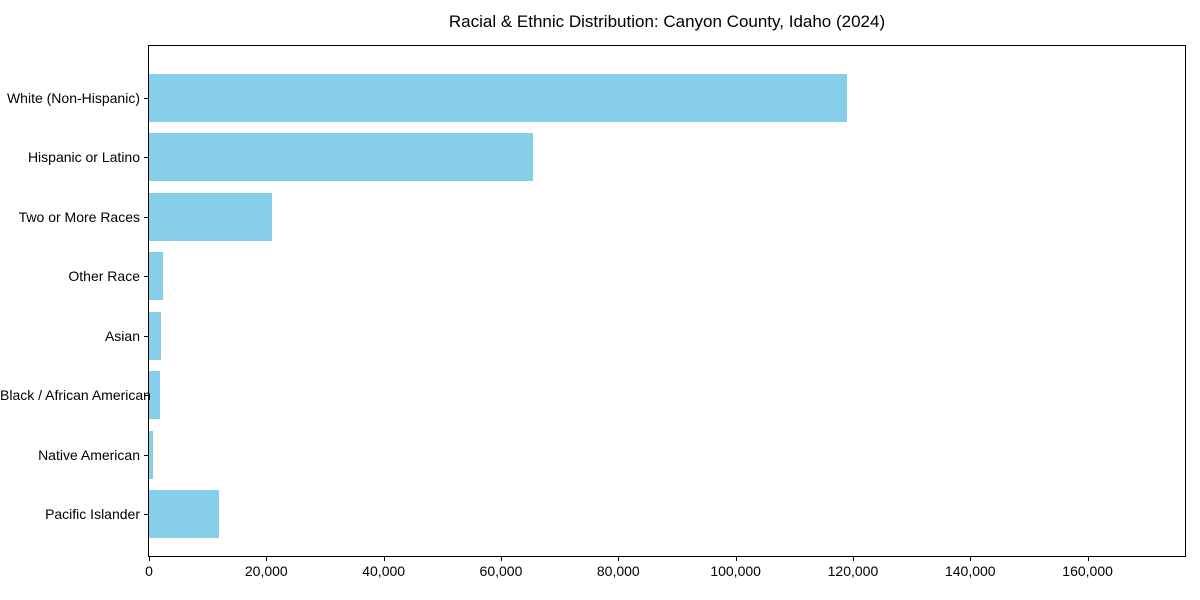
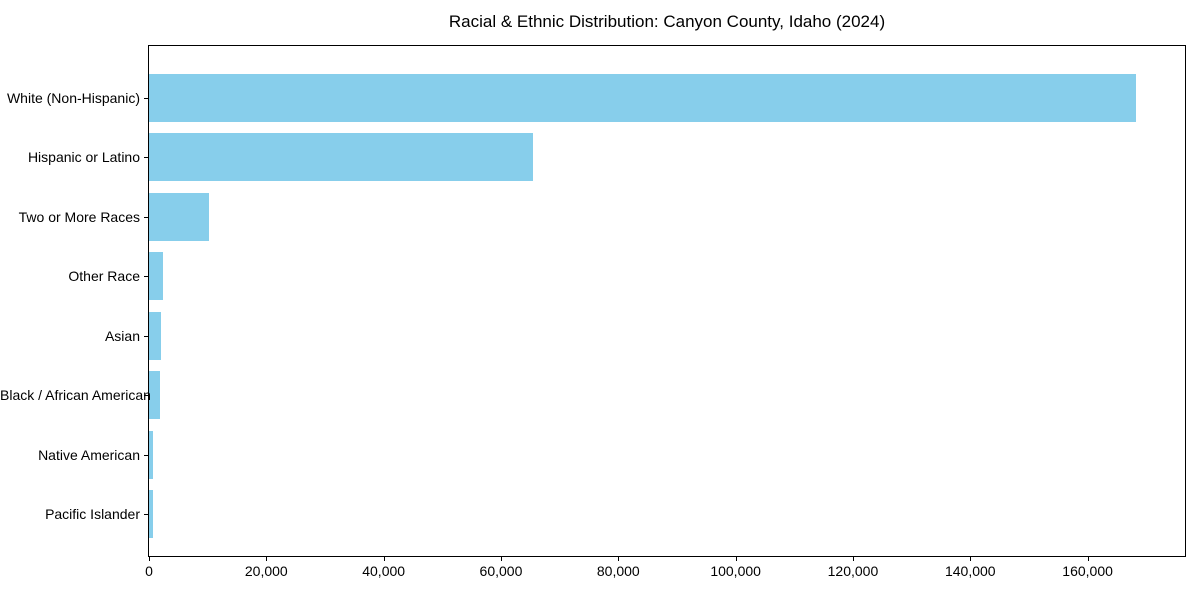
White (Non-Hispanic): 119000 -> 168000
Two or More Races: 21000 -> 10000
Pacific Islander: 12000 -> 1000
